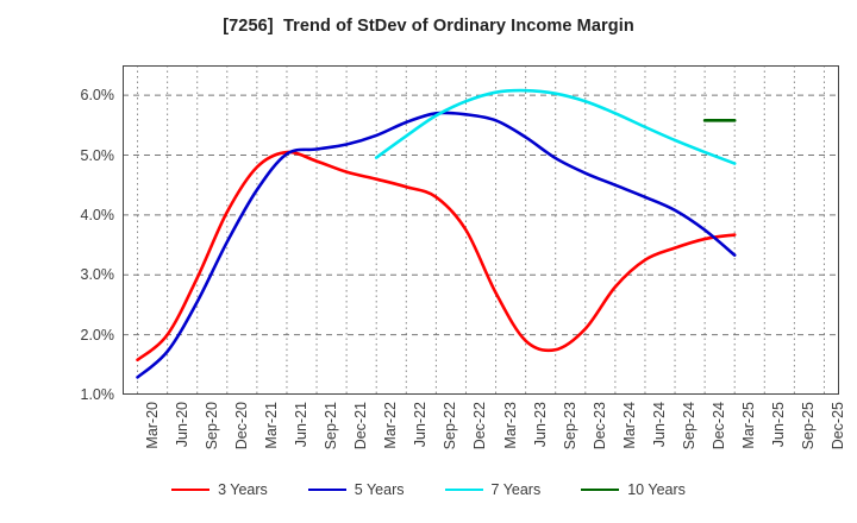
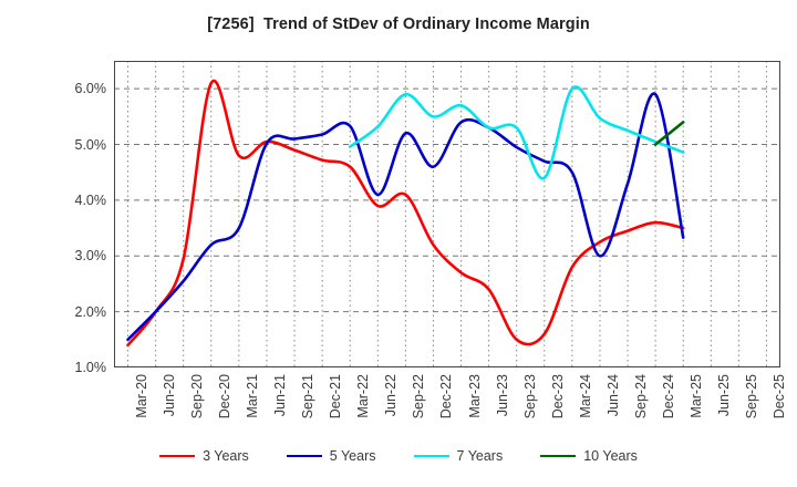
3 Years/Mar-20: 1.6% -> 1.4%
5 Years/Mar-20: 1.3% -> 1.5%
5 Years/Jun-20: 1.7% -> 2.0%
3 Years/Dec-20: 4.0% -> 6.1%
5 Years/Dec-20: 3.5% -> 3.2%
5 Years/Mar-21: 4.4% -> 3.5%
3 Years/Jun-22: 4.5% -> 3.9%
5 Years/Jun-22: 5.5% -> 4.1%
3 Years/Sep-22: 4.3% -> 4.1%
5 Years/Sep-22: 5.7% -> 5.2%
7 Years/Sep-22: 5.7% -> 5.9%
3 Years/Dec-22: 3.8% -> 3.2%
5 Years/Dec-22: 5.7% -> 4.6%
7 Years/Dec-22: 5.9% -> 5.5%
5 Years/Mar-23: 5.6% -> 5.4%
7 Years/Mar-23: 6.0% -> 5.7%
3 Years/Jun-23: 1.9% -> 2.4%
7 Years/Jun-23: 6.1% -> 5.3%
3 Years/Sep-23: 1.8% -> 1.5%
7 Years/Sep-23: 6.0% -> 5.3%
3 Years/Dec-23: 2.1% -> 1.6%
7 Years/Dec-23: 5.9% -> 4.4%
7 Years/Mar-24: 5.7% -> 6.0%
5 Years/Jun-24: 4.3% -> 3.0%
5 Years/Sep-24: 4.1% -> 4.3%
5 Years/Dec-24: 3.8% -> 5.9%
10 Years/Dec-24: 5.6% -> 5.0%
3 Years/Mar-25: 3.7% -> 3.5%
10 Years/Mar-25: 5.6% -> 5.4%
